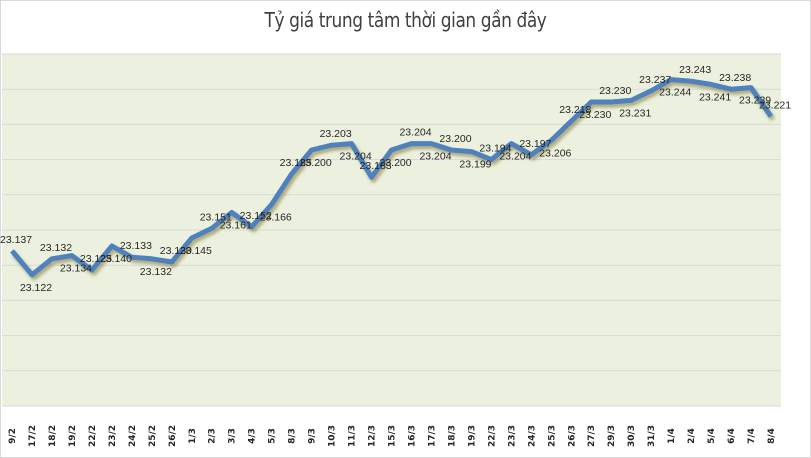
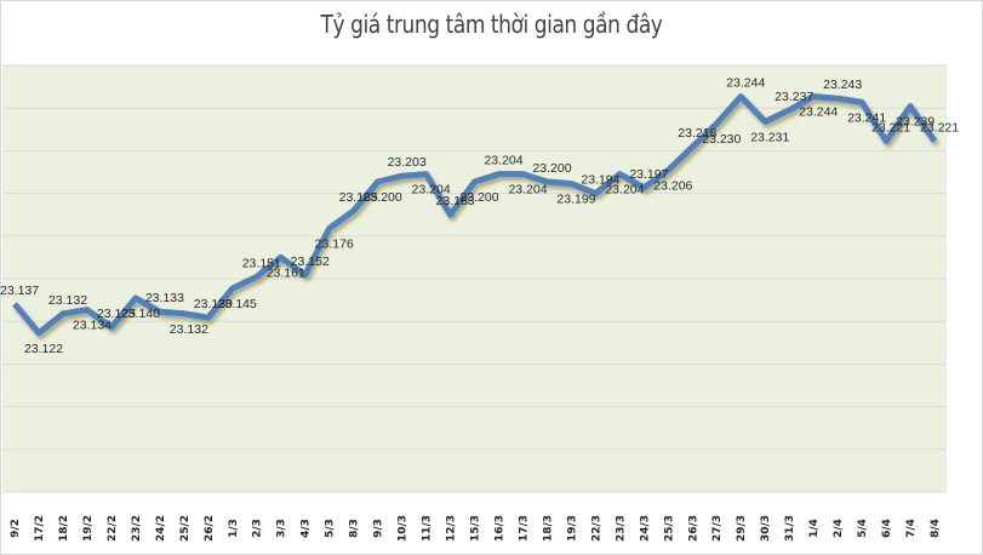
5/3: 23.166 -> 23.176
29/3: 23.230 -> 23.244
6/4: 23.238 -> 23.221
